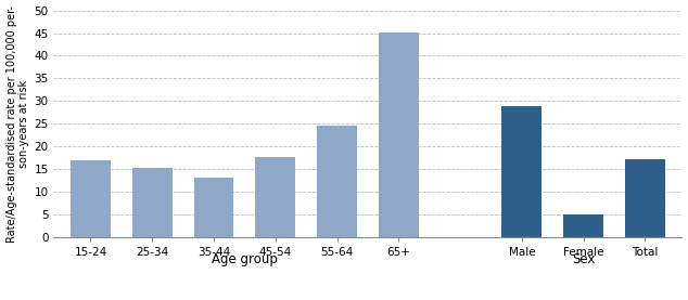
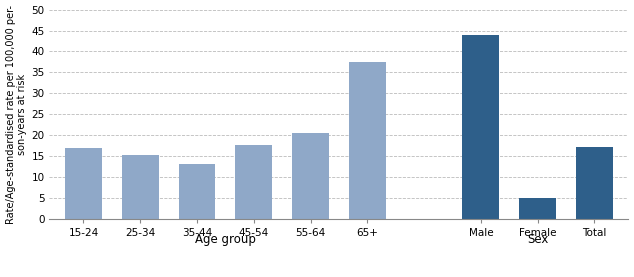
55-64: 24.5 -> 20.5
65+: 45.2 -> 37.5
Male: 29.0 -> 44.0
